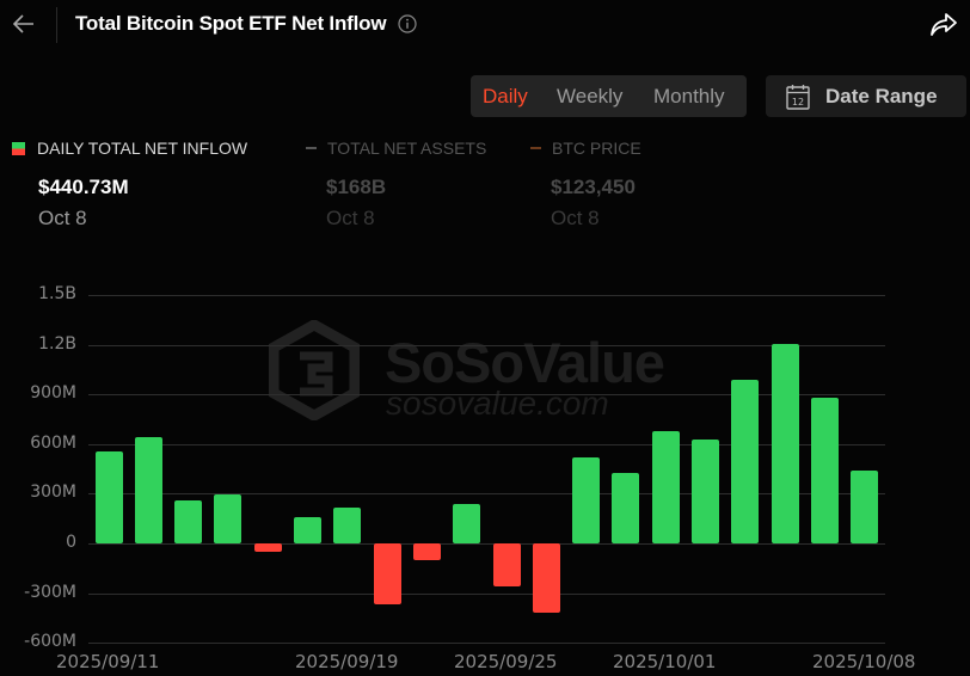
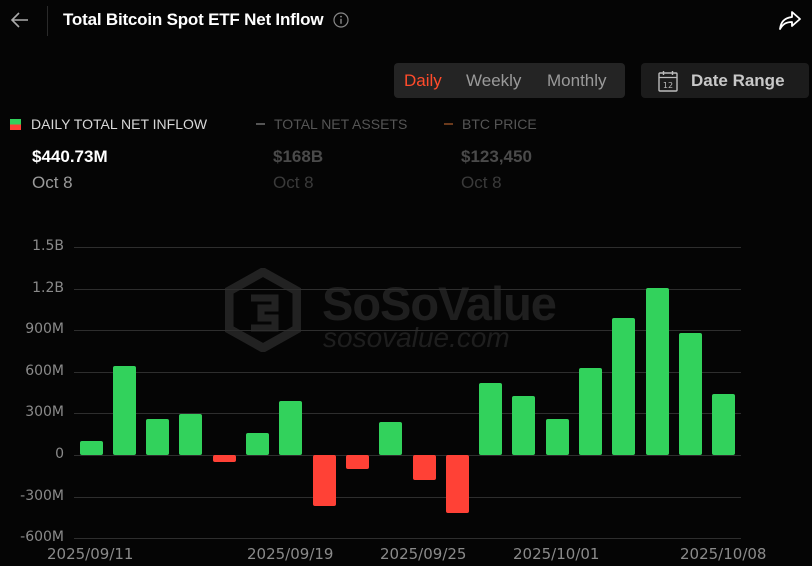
2025/09/11: 560M -> 100M
2025/09/19: 220M -> 390M
2025/09/25: -260M -> -180M
2025/10/01: 680M -> 260M
